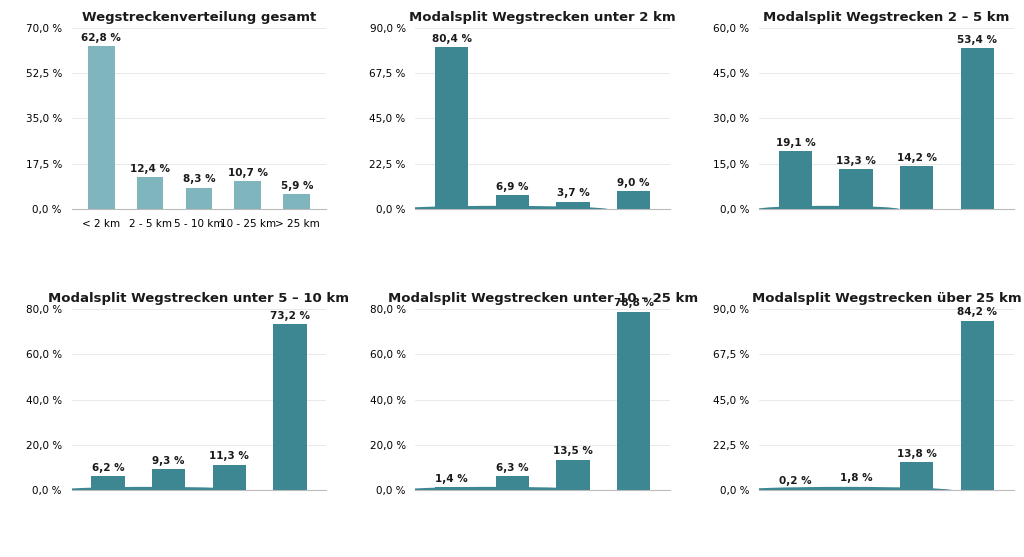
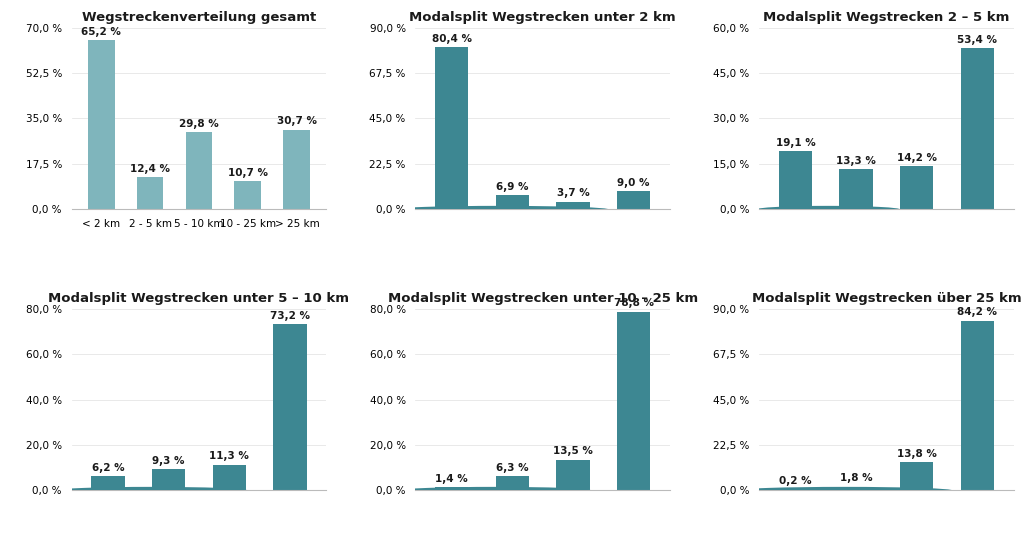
Wegstreckenverteilung gesamt/< 2 km: 62,8 -> 65,2
Wegstreckenverteilung gesamt/5 - 10 km: 8,3 -> 29,8
Wegstreckenverteilung gesamt/> 25 km: 5,9 -> 30,7
